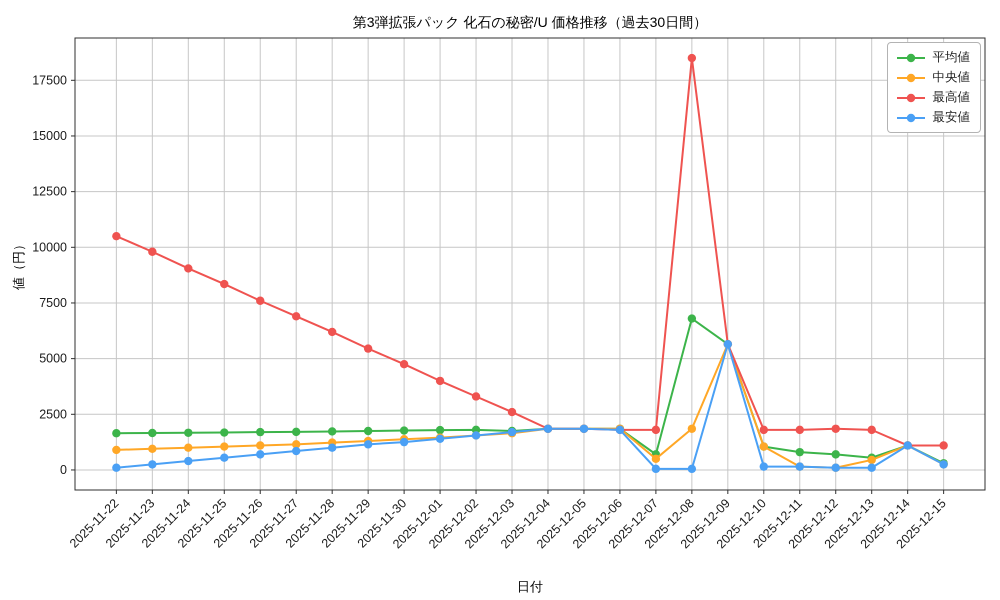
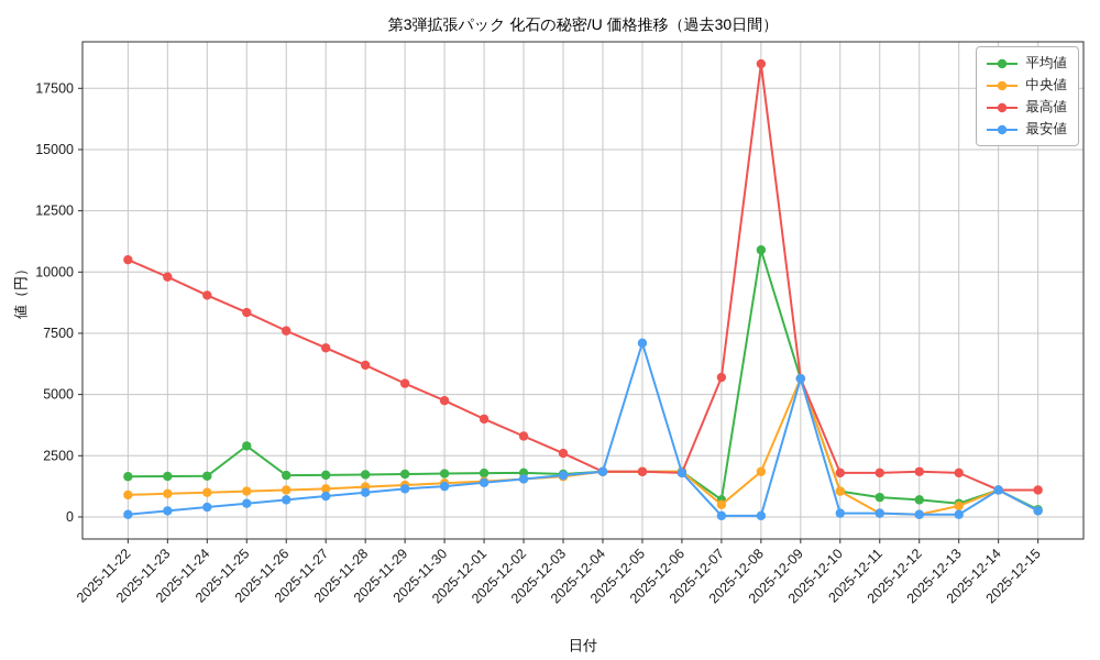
平均値/2025-11-25: 1700 -> 2900
最安値/2025-12-05: 1800 -> 7100
最高値/2025-12-07: 1800 -> 5700
平均値/2025-12-08: 6800 -> 10900
